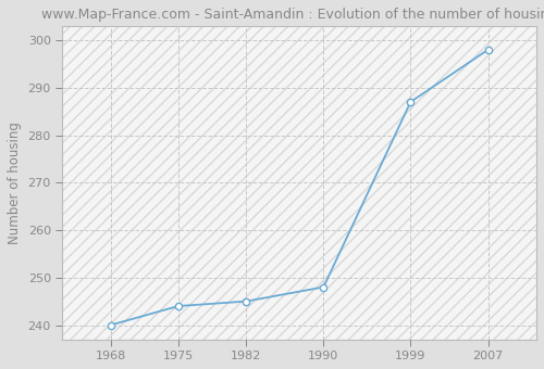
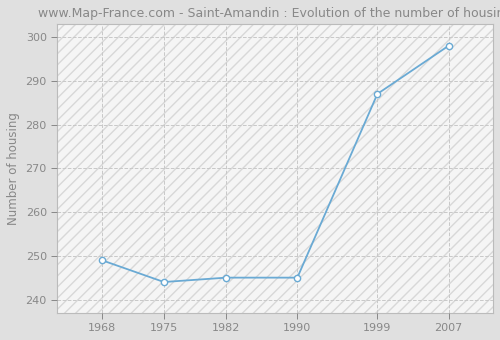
1968: 240 -> 249
1990: 248 -> 245
